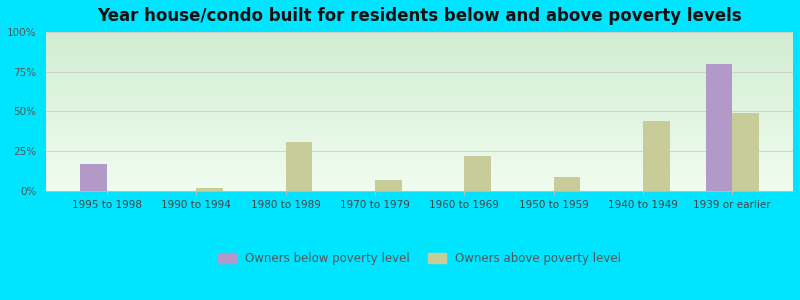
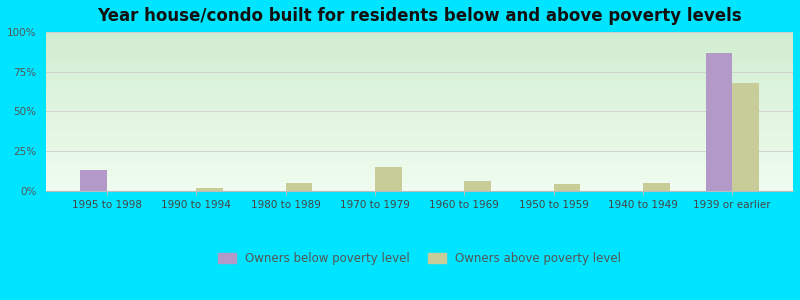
Owners below poverty level/1995 to 1998: 17% -> 13%
Owners above poverty level/1980 to 1989: 31% -> 5%
Owners above poverty level/1970 to 1979: 7% -> 15%
Owners above poverty level/1960 to 1969: 22% -> 6%
Owners above poverty level/1950 to 1959: 9% -> 4%
Owners above poverty level/1940 to 1949: 44% -> 5%
Owners below poverty level/1939 or earlier: 80% -> 87%
Owners above poverty level/1939 or earlier: 49% -> 68%
